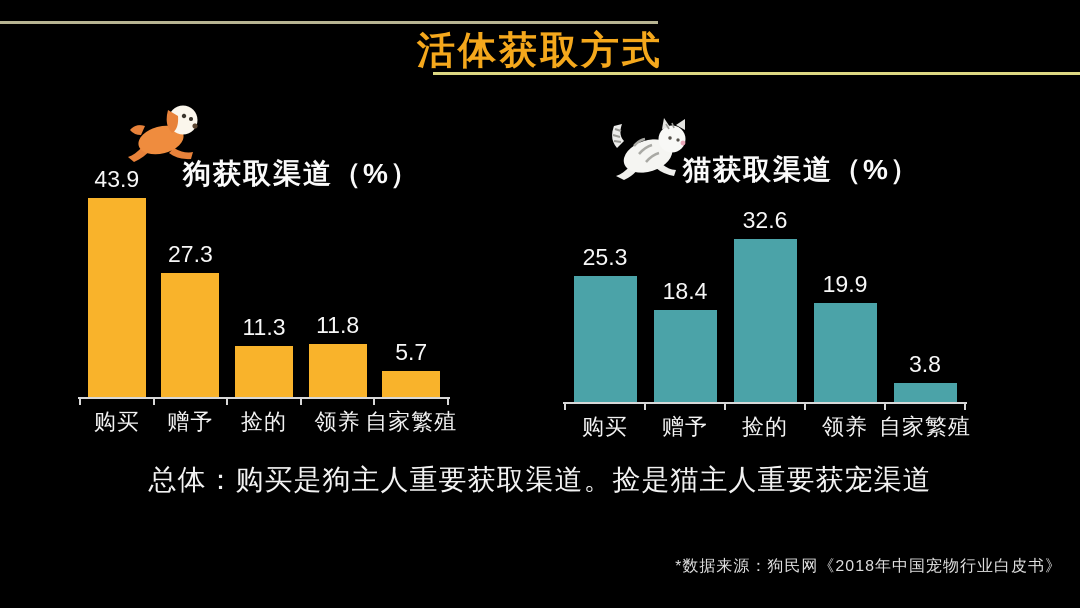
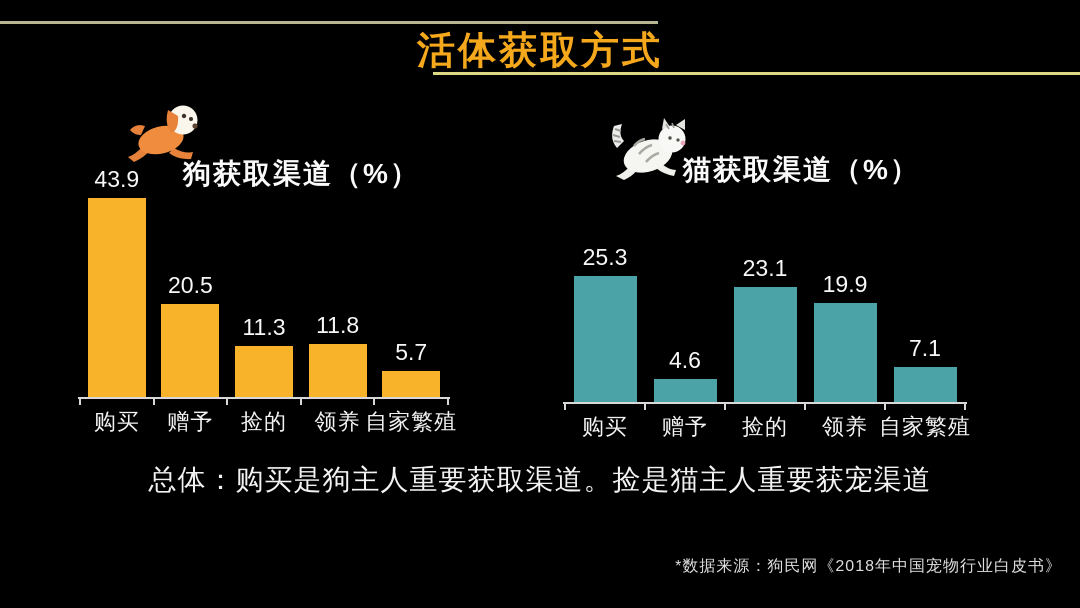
狗获取渠道（%）/赠予: 27.3 -> 20.5
猫获取渠道（%）/赠予: 18.4 -> 4.6
猫获取渠道（%）/捡的: 32.6 -> 23.1
猫获取渠道（%）/自家繁殖: 3.8 -> 7.1
